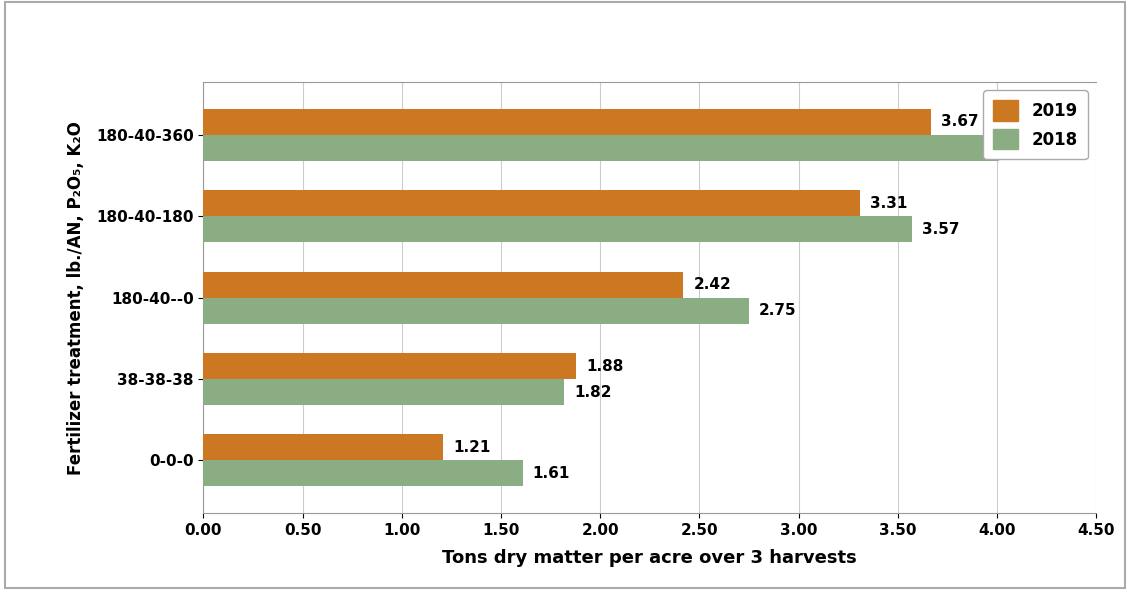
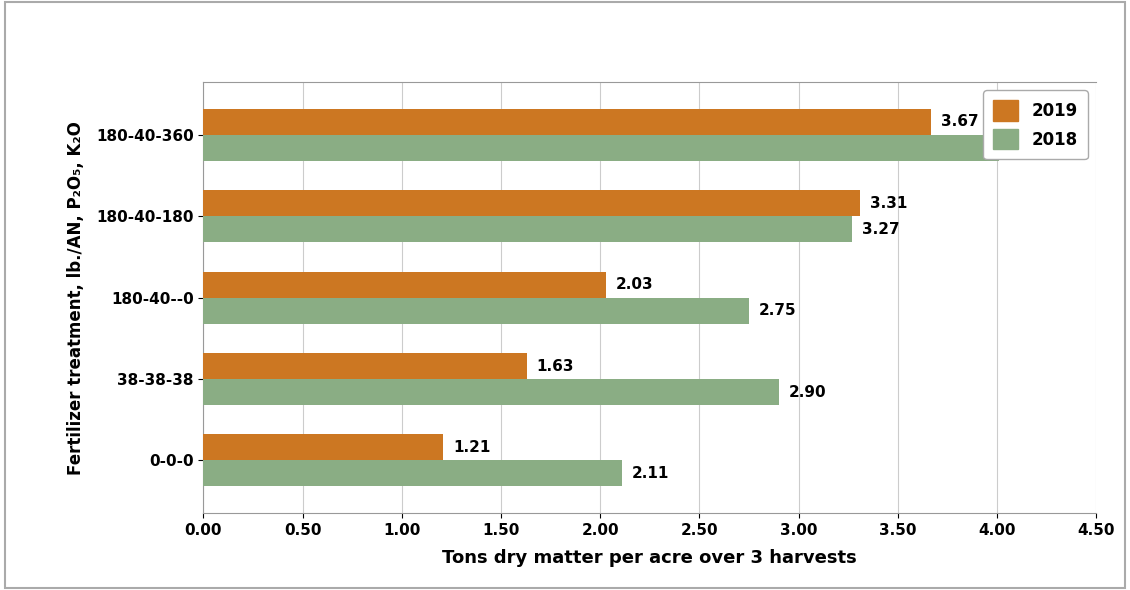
2018/180-40-180: 3.57 -> 3.27
2019/180-40--0: 2.42 -> 2.03
2019/38-38-38: 1.88 -> 1.63
2018/38-38-38: 1.82 -> 2.90
2018/0-0-0: 1.61 -> 2.11
